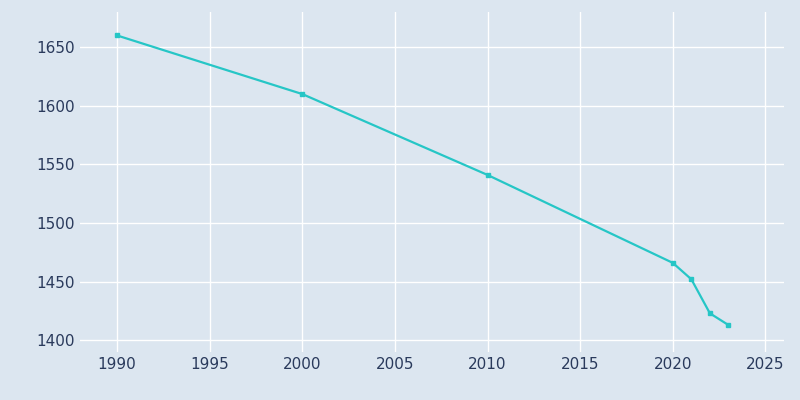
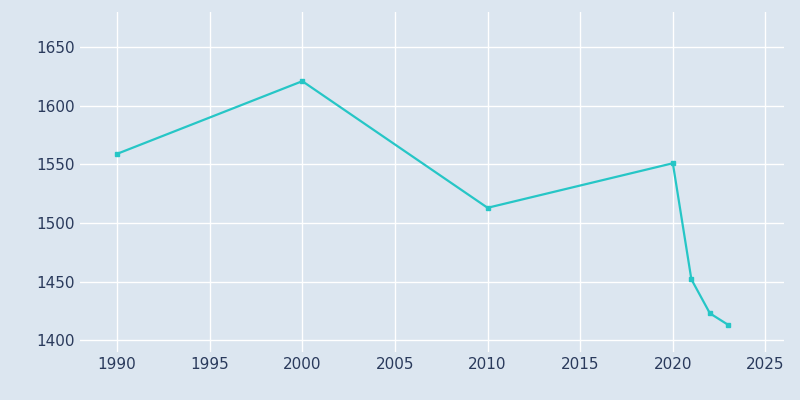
1990: 1660 -> 1559
2000: 1610 -> 1621
2010: 1541 -> 1513
2020: 1466 -> 1551
